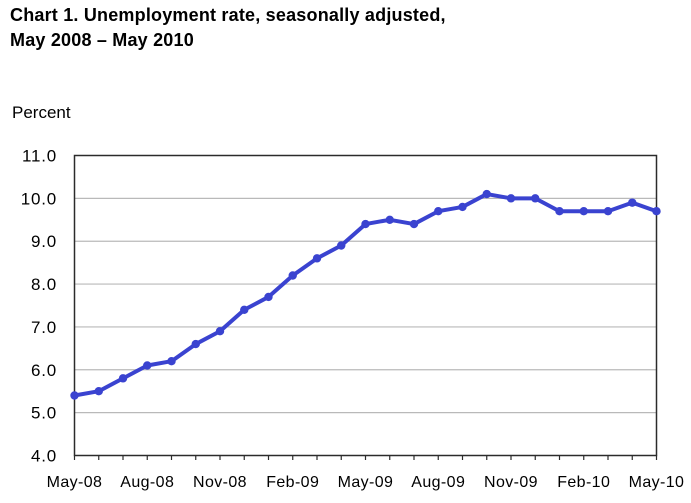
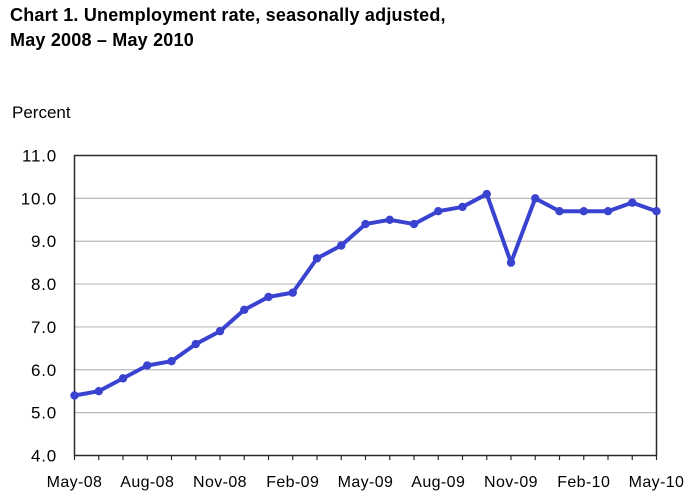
Feb-09: 8.2 -> 7.8
Nov-09: 10.0 -> 8.5
